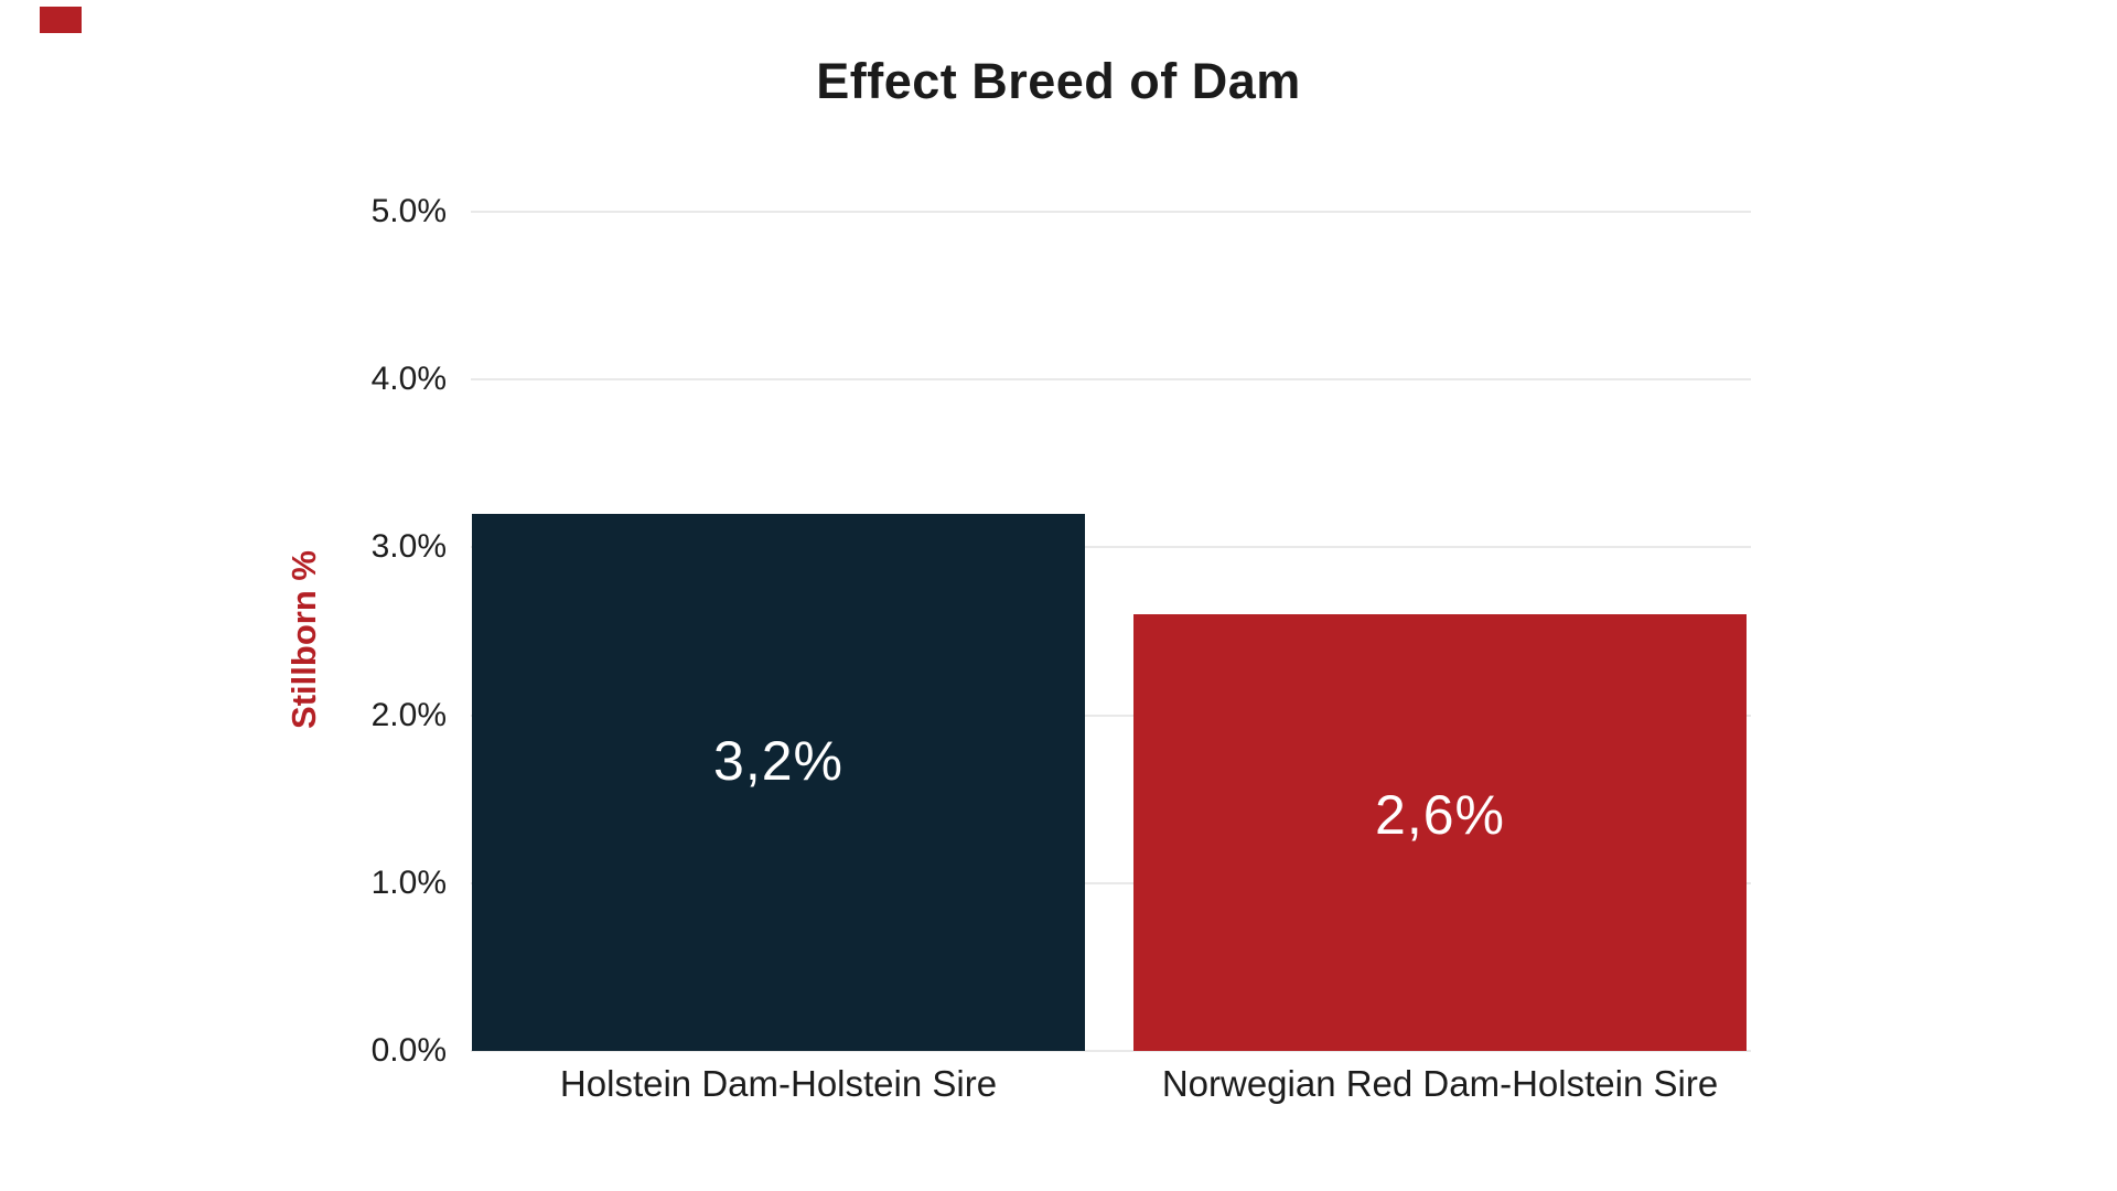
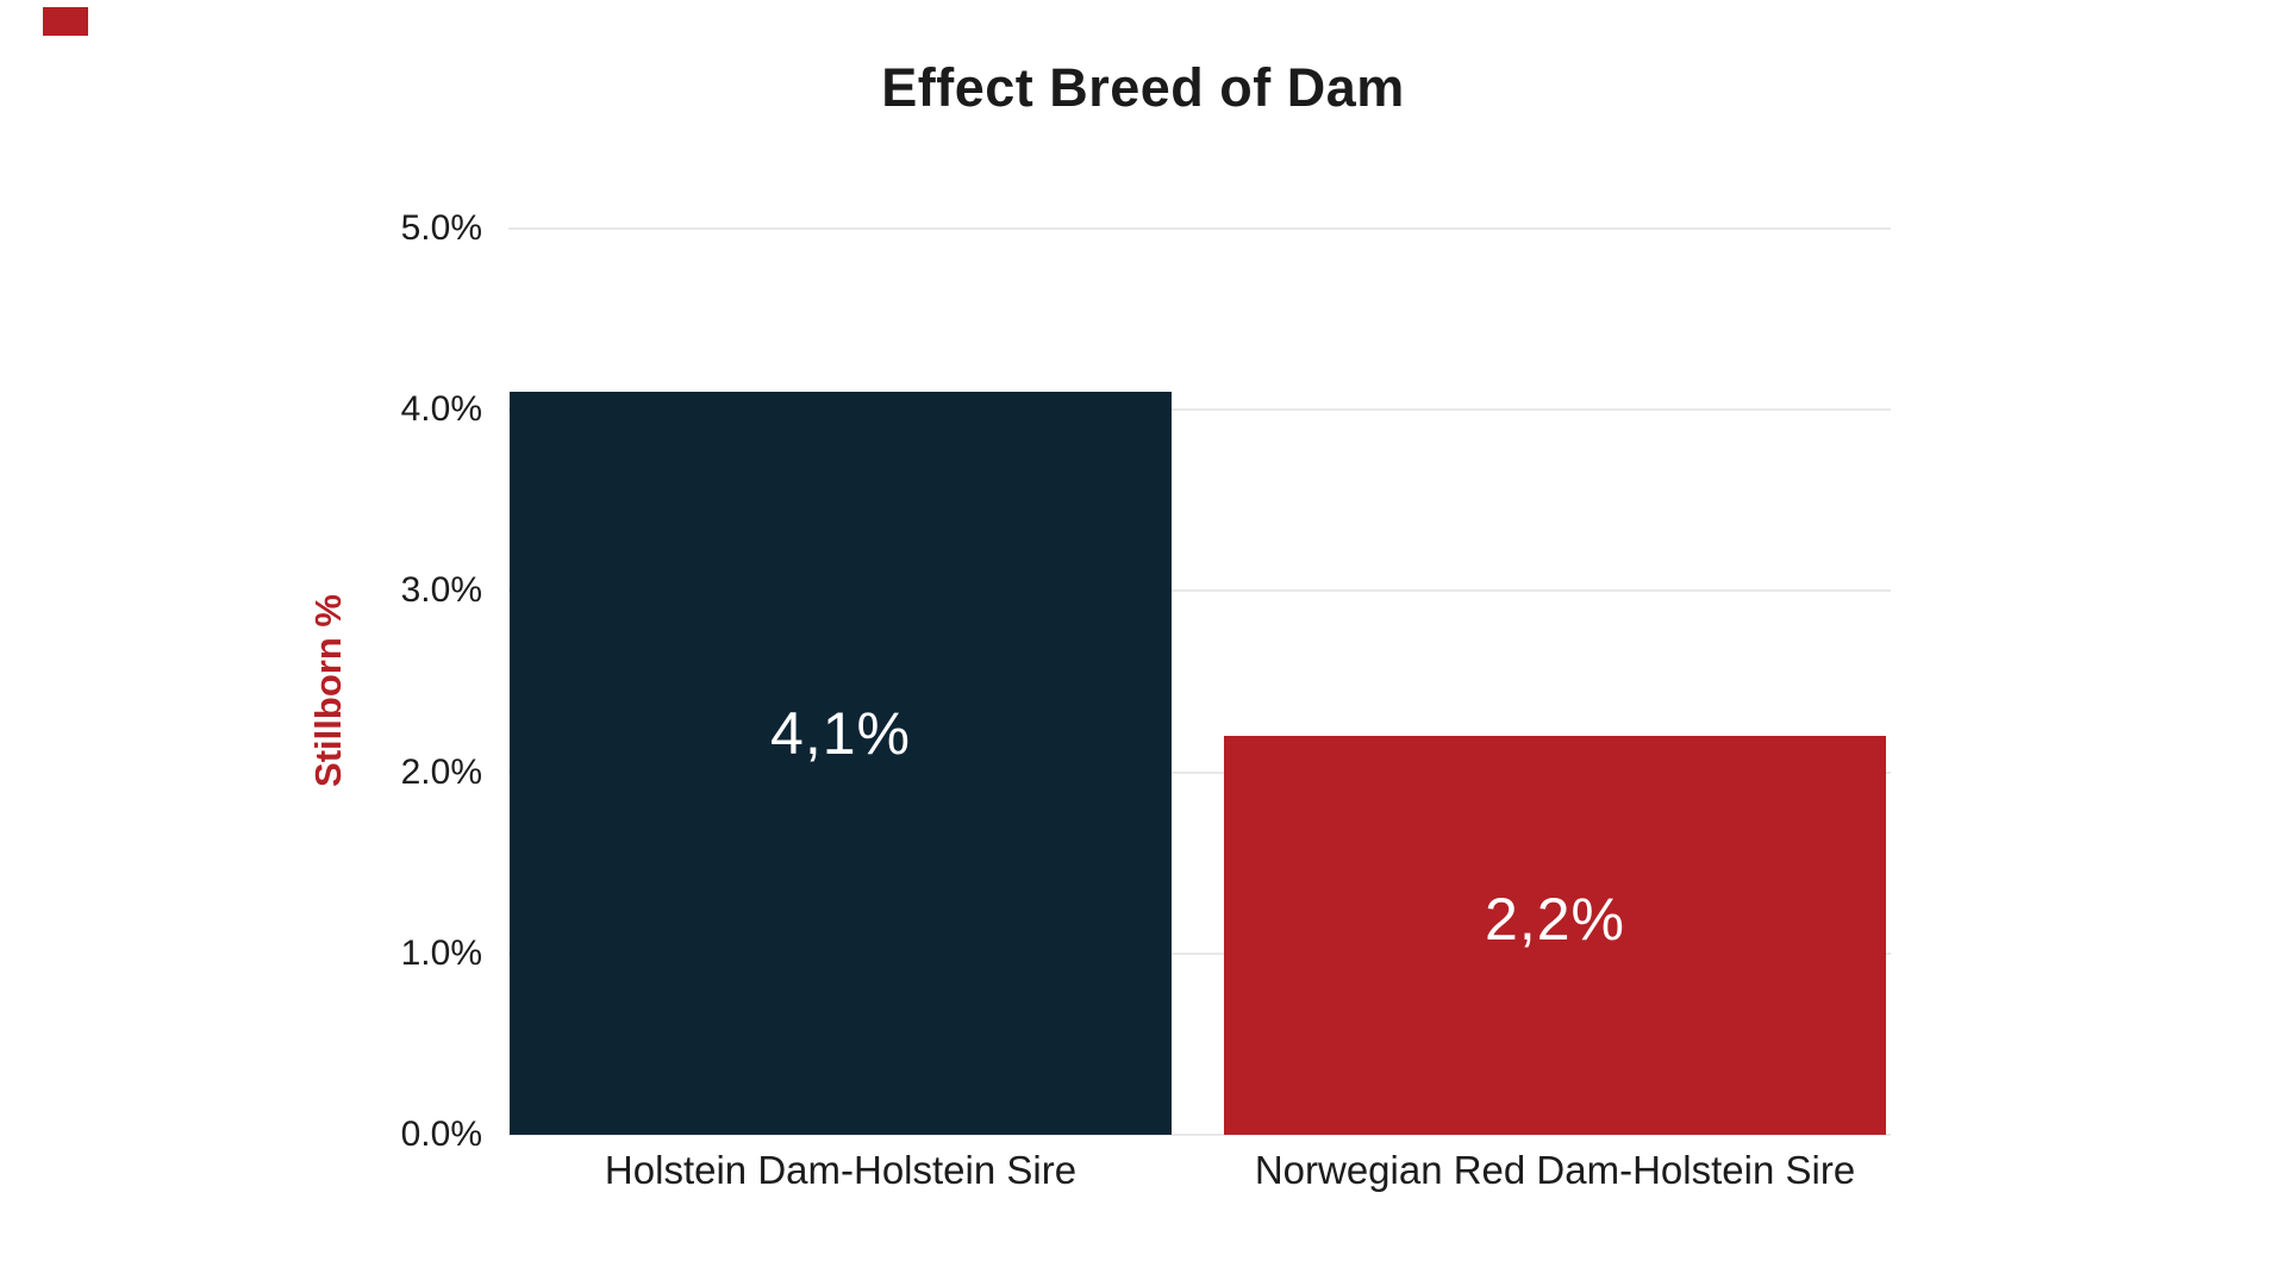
Holstein Dam-Holstein Sire: 3,2% -> 4,1%
Norwegian Red Dam-Holstein Sire: 2,6% -> 2,2%
